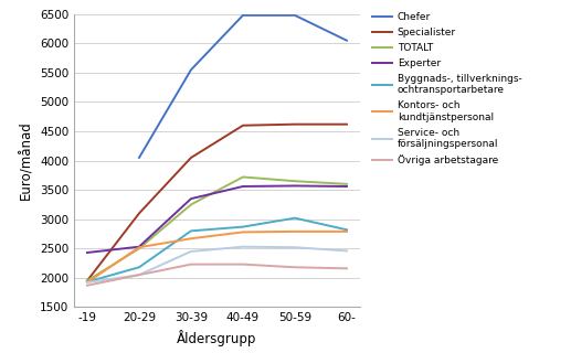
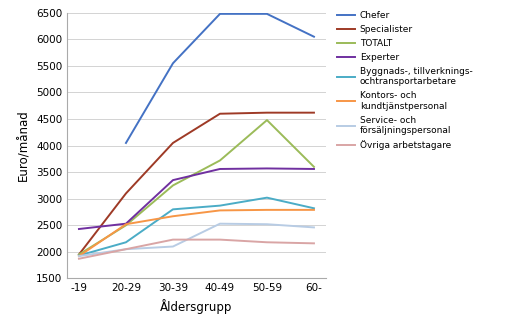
Service- och försäljningspersonal/30-39: 2450 -> 2100
TOTALT/50-59: 3650 -> 4480
